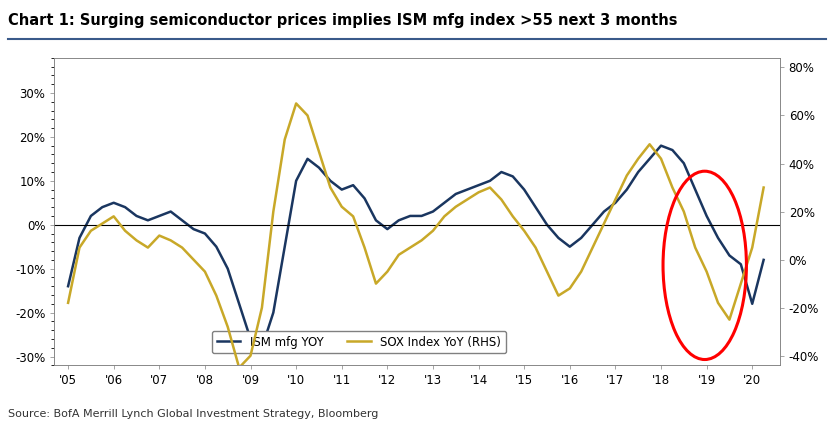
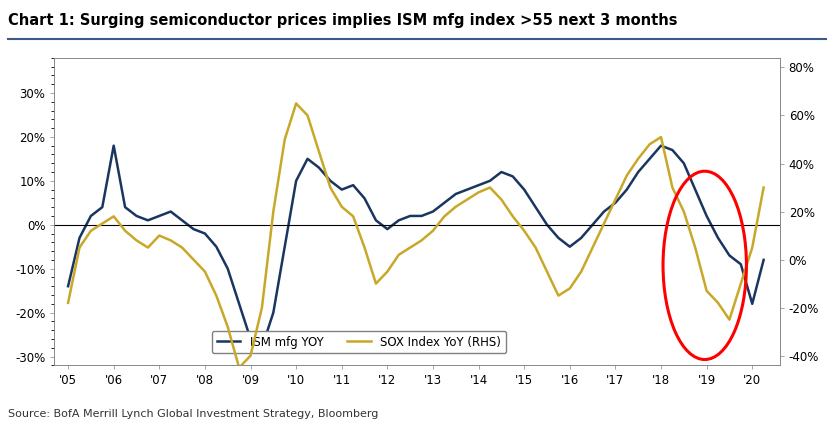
ISM mfg YOY/'06: 5% -> 18%
SOX Index YoY (RHS)/'18: 42% -> 51%
SOX Index YoY (RHS)/'19: -5% -> -13%
